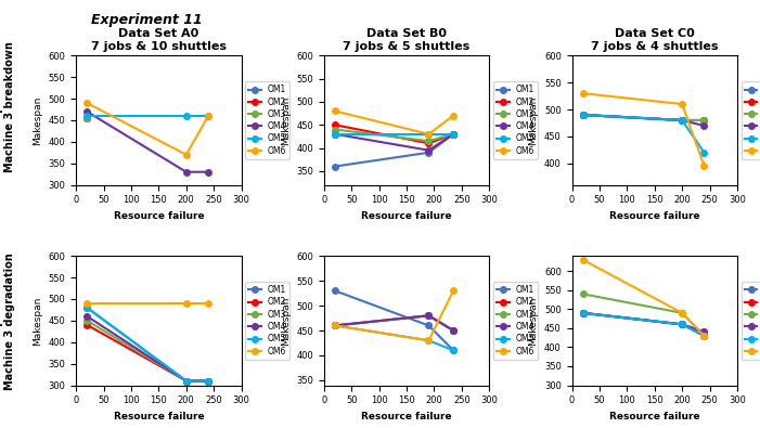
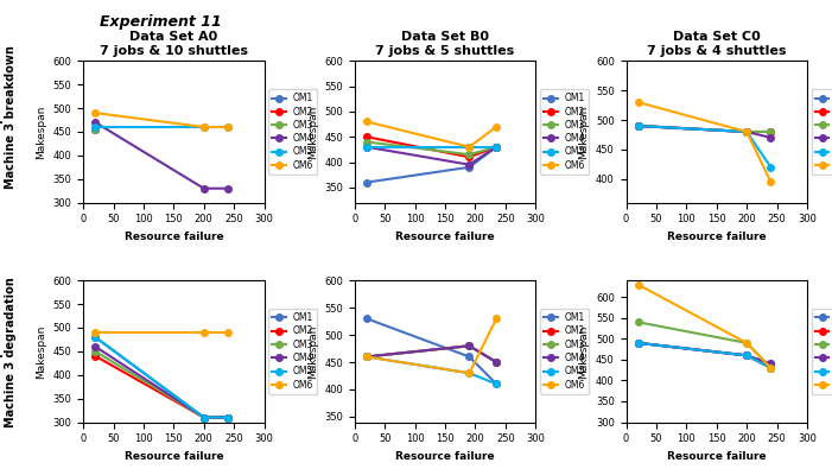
Data Set A0 7 jobs & 10 shuttles/OM6/200: 370 -> 460
Data Set C0 7 jobs & 4 shuttles/OM6/200: 510 -> 480
